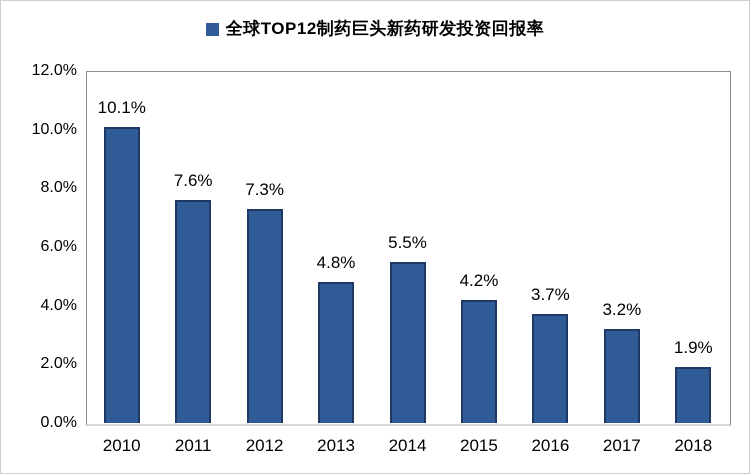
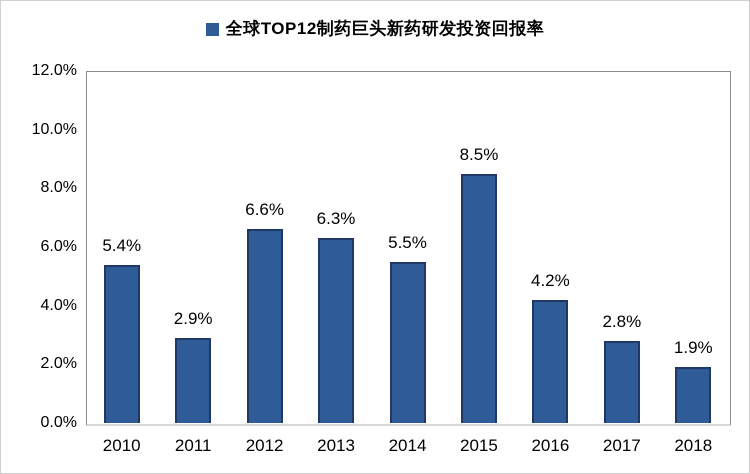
2010: 10.1% -> 5.4%
2011: 7.6% -> 2.9%
2012: 7.3% -> 6.6%
2013: 4.8% -> 6.3%
2015: 4.2% -> 8.5%
2016: 3.7% -> 4.2%
2017: 3.2% -> 2.8%
